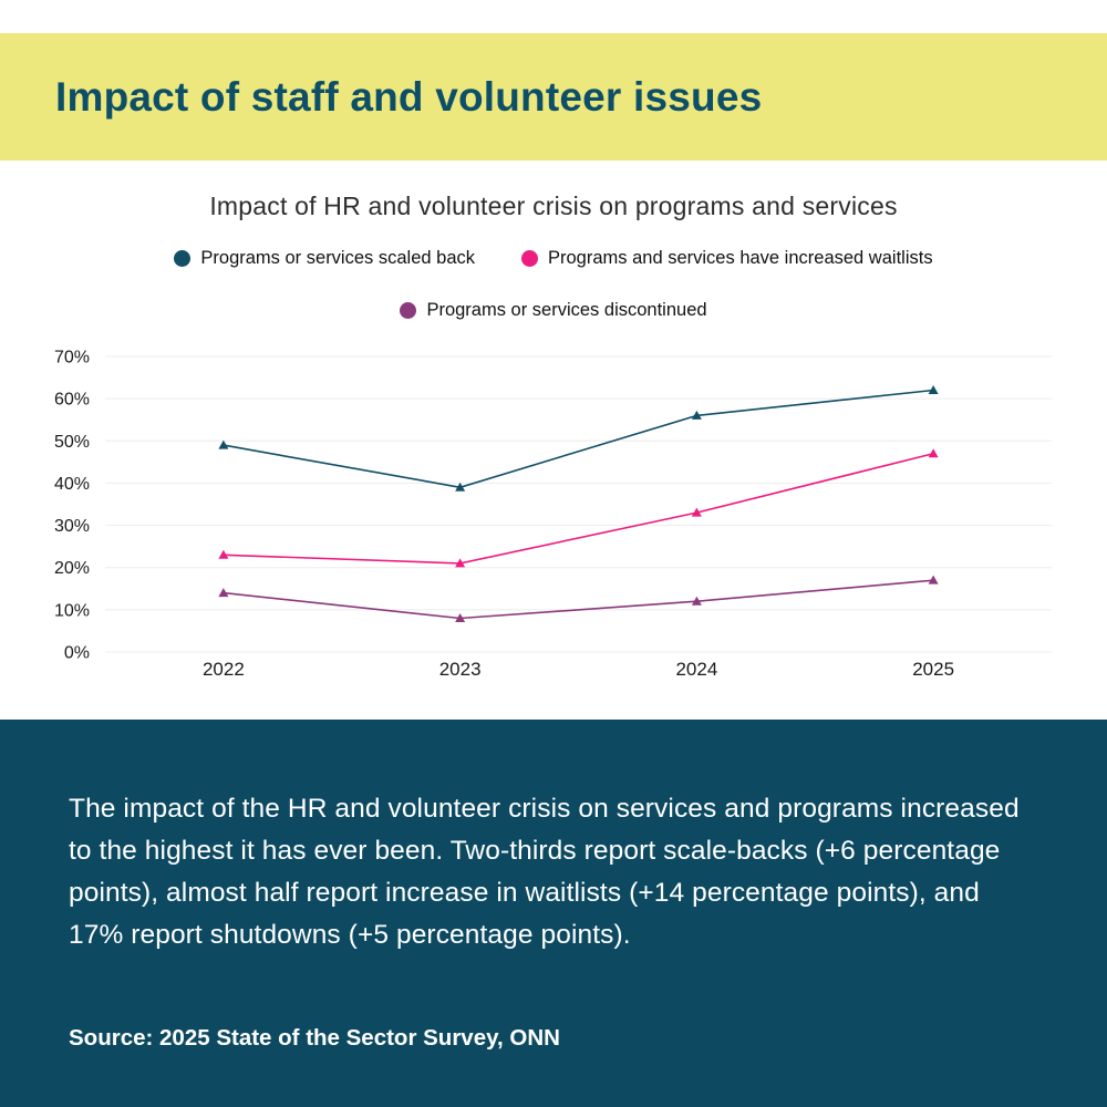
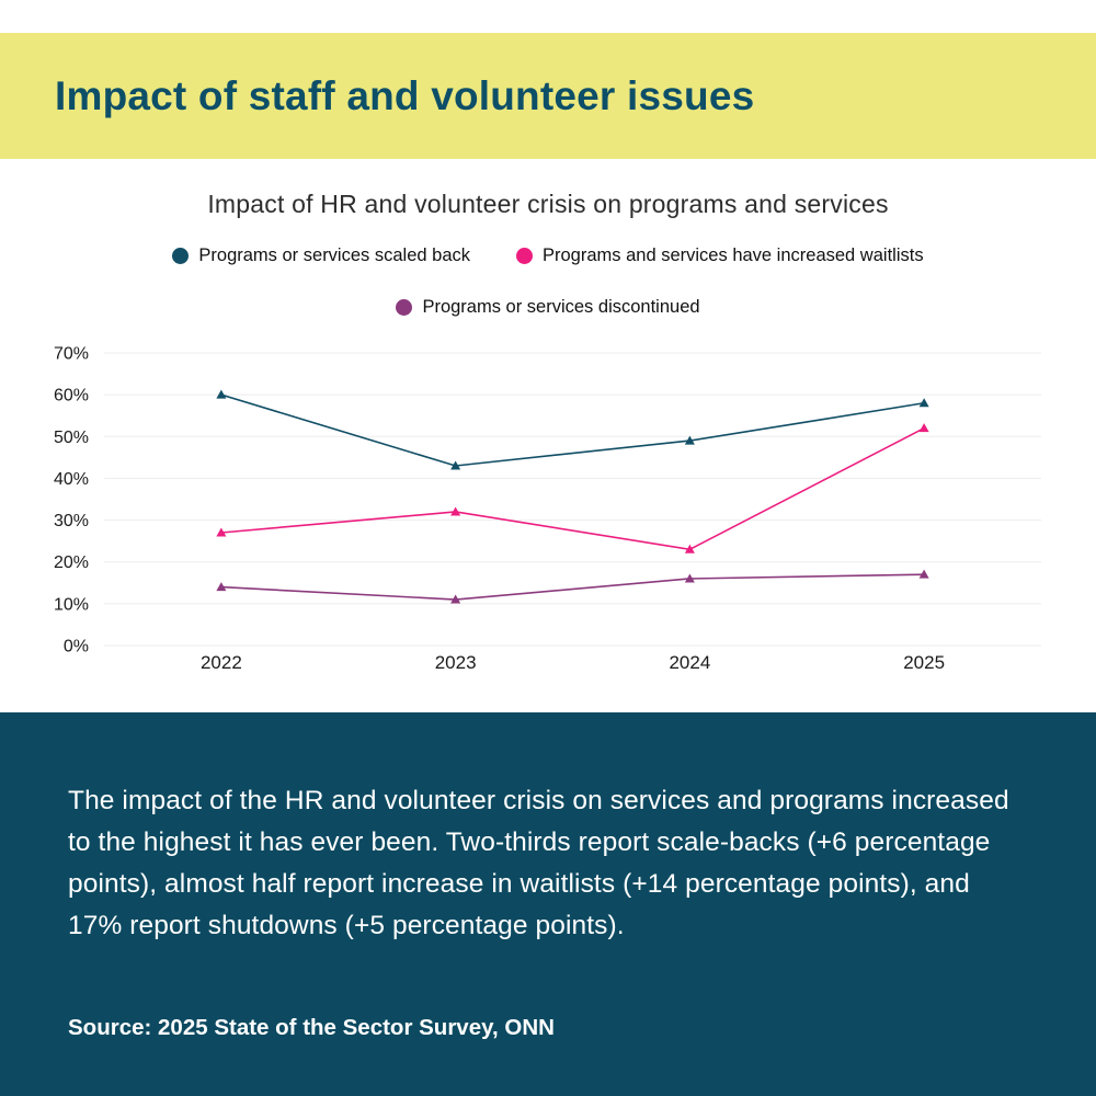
Programs or services scaled back/2022: 49% -> 60%
Programs and services have increased waitlists/2022: 23% -> 27%
Programs or services scaled back/2023: 39% -> 43%
Programs and services have increased waitlists/2023: 21% -> 32%
Programs or services discontinued/2023: 8% -> 11%
Programs or services scaled back/2024: 56% -> 49%
Programs and services have increased waitlists/2024: 33% -> 23%
Programs or services discontinued/2024: 12% -> 16%
Programs or services scaled back/2025: 62% -> 58%
Programs and services have increased waitlists/2025: 47% -> 52%
